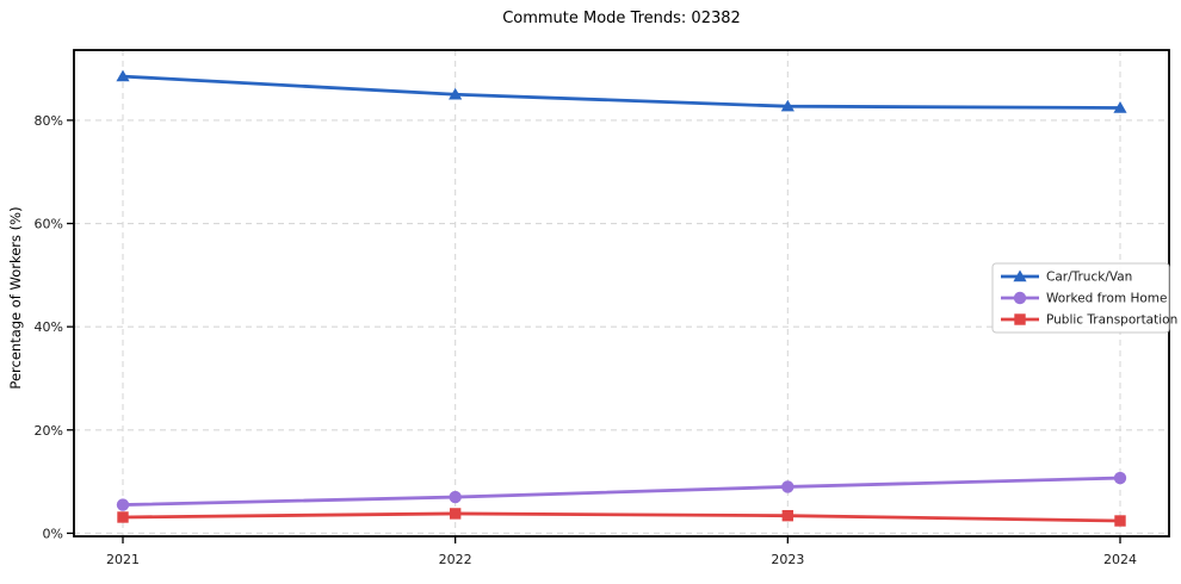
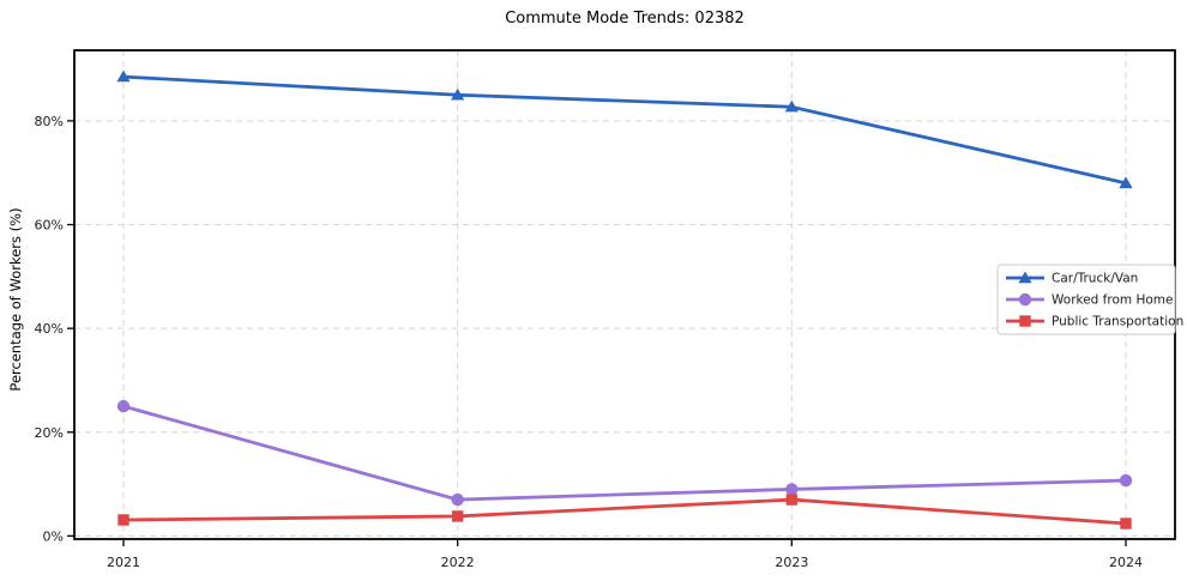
Worked from Home/2021: 6% -> 25%
Public Transportation/2023: 3% -> 7%
Car/Truck/Van/2024: 82% -> 68%
